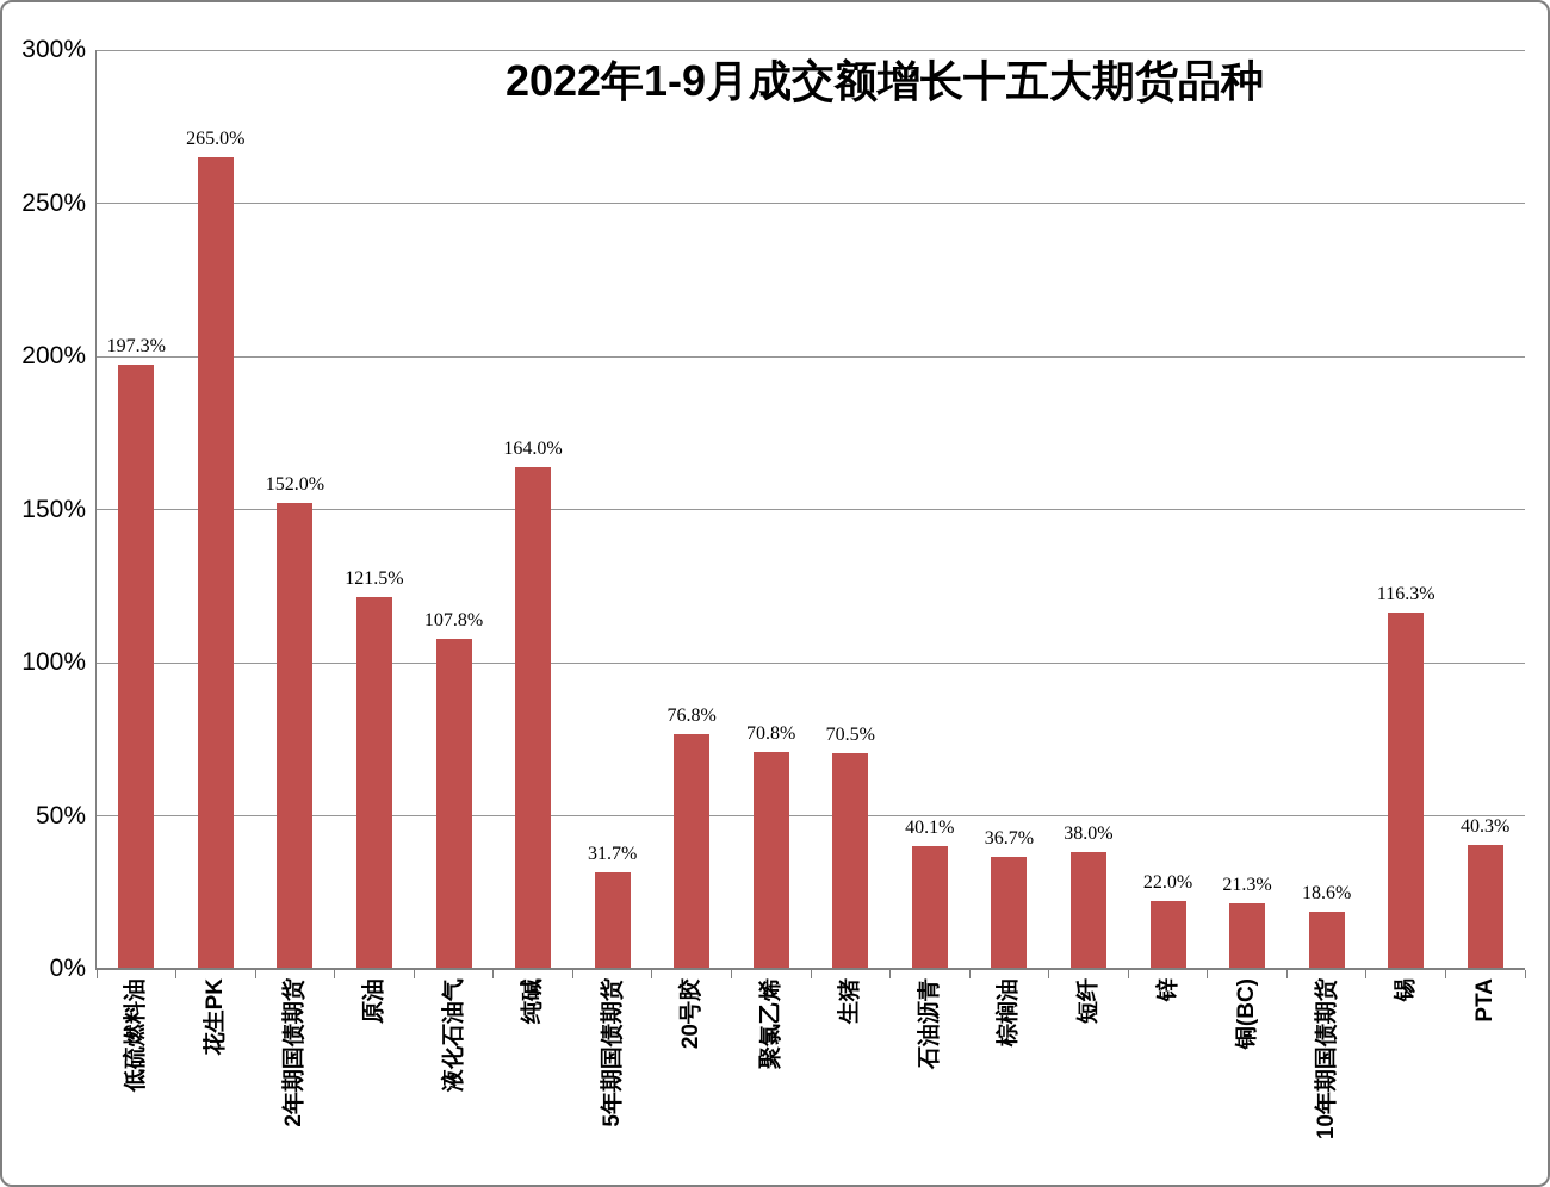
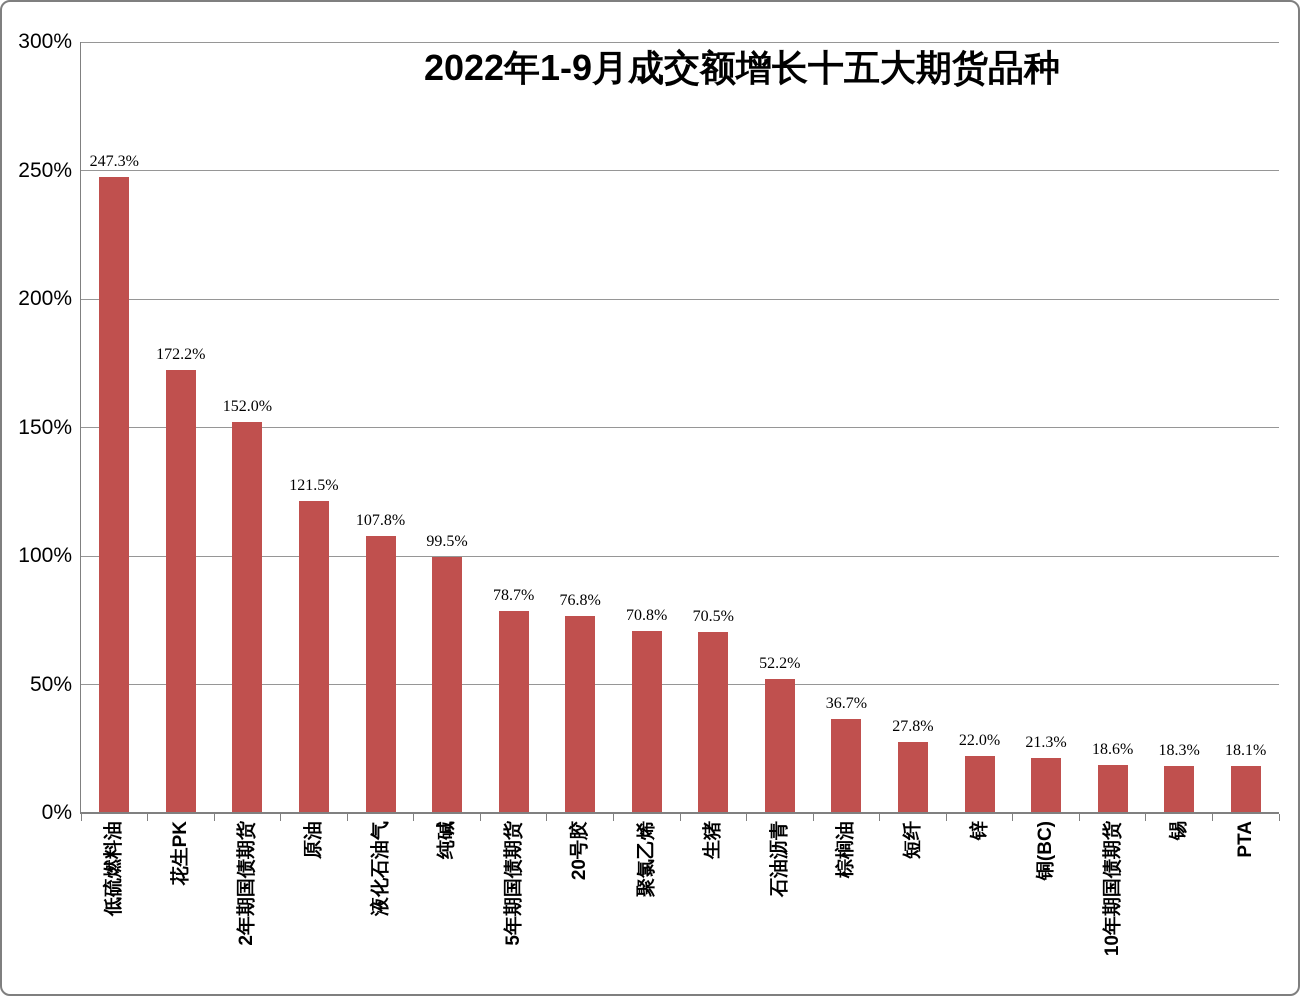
低硫燃料油: 197.3% -> 247.3%
花生PK: 265.0% -> 172.2%
纯碱: 164.0% -> 99.5%
5年期国债期货: 31.7% -> 78.7%
石油沥青: 40.1% -> 52.2%
短纤: 38.0% -> 27.8%
锡: 116.3% -> 18.3%
PTA: 40.3% -> 18.1%
